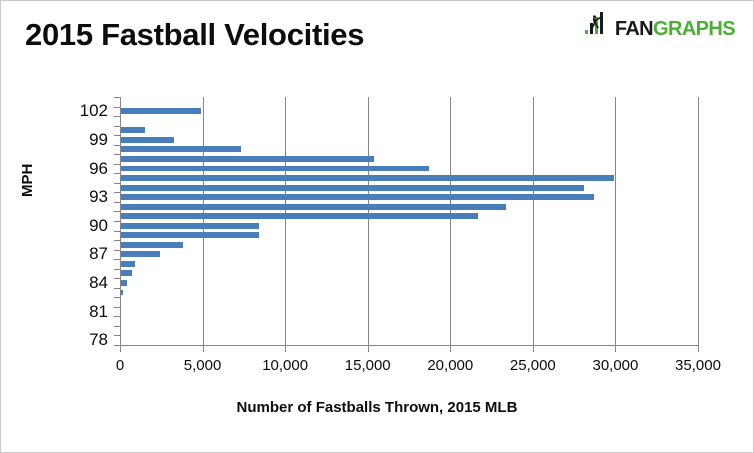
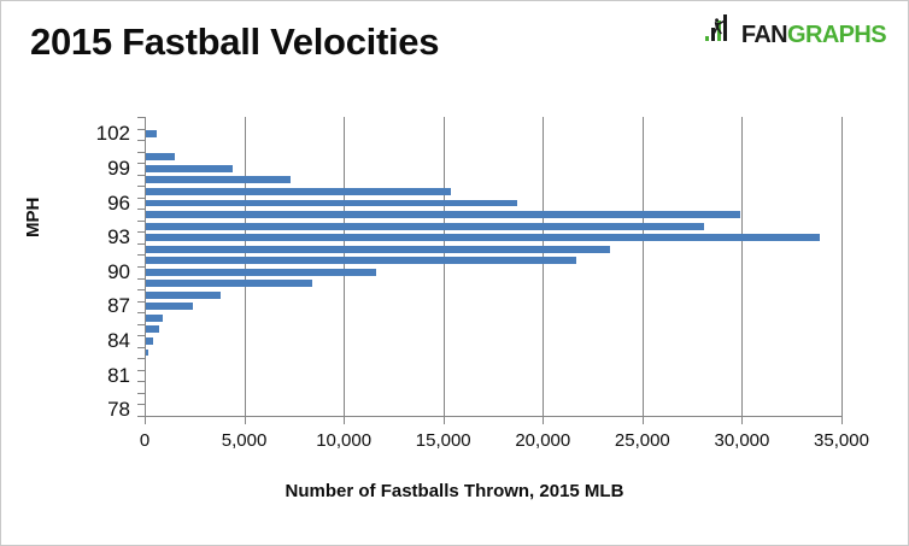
102: 4900 -> 600
99: 3300 -> 4400
93: 28700 -> 33900
90: 8400 -> 11600
